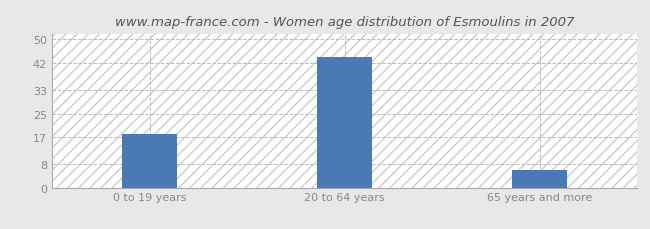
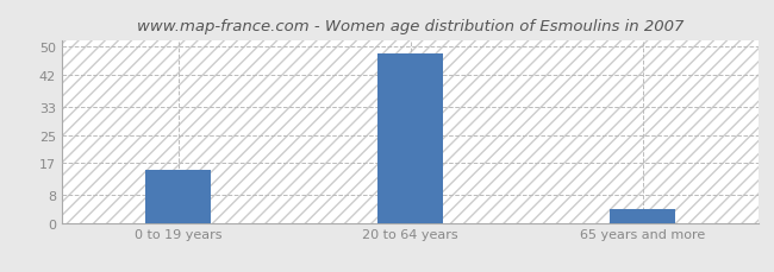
0 to 19 years: 18 -> 15
20 to 64 years: 44 -> 48
65 years and more: 6 -> 4
